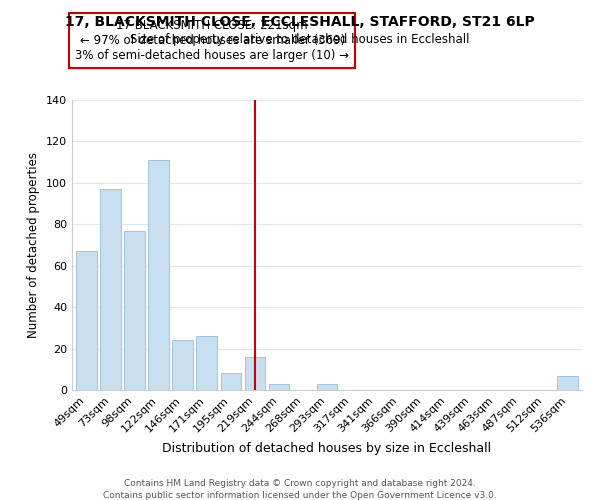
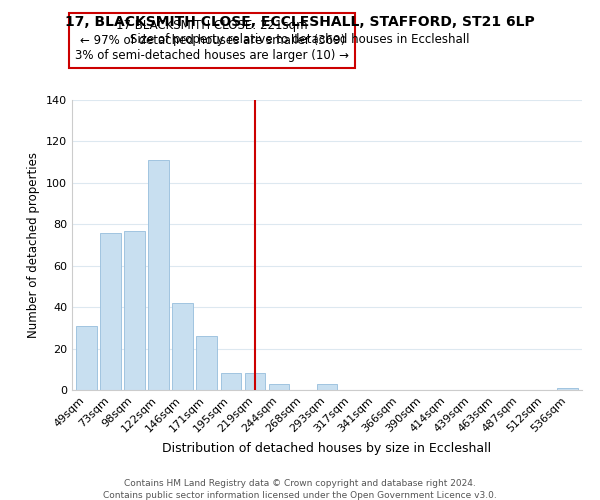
49sqm: 67 -> 31
73sqm: 97 -> 76
146sqm: 24 -> 42
219sqm: 16 -> 8
536sqm: 7 -> 1
